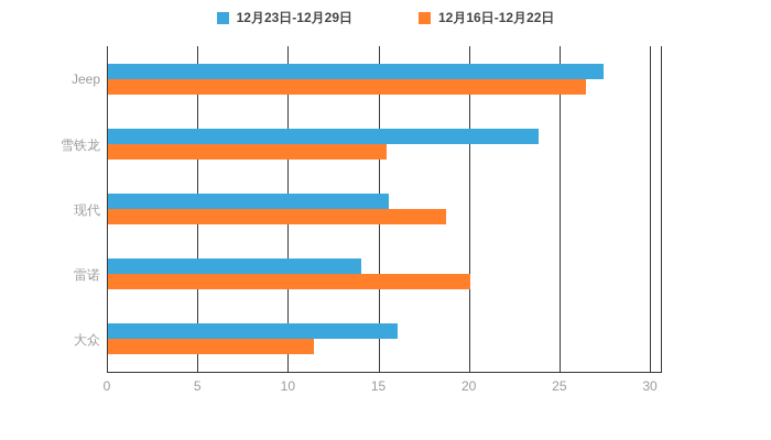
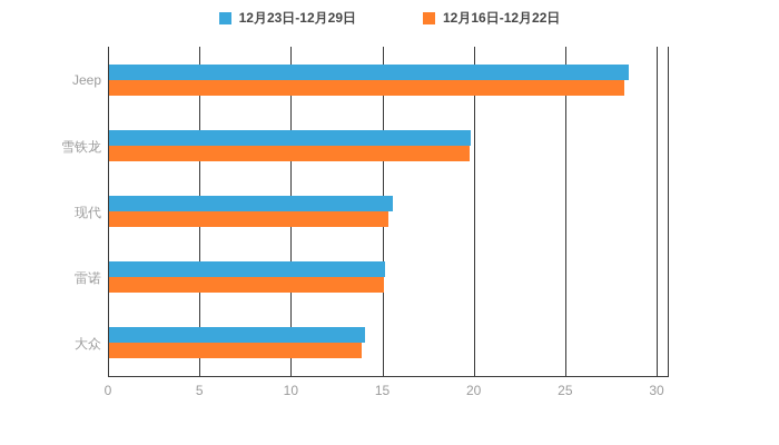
12月23日-12月29日/Jeep: 27.4 -> 28.4
12月16日-12月22日/Jeep: 26.4 -> 28.2
12月23日-12月29日/雪铁龙: 23.8 -> 19.8
12月16日-12月22日/雪铁龙: 15.4 -> 19.7
12月16日-12月22日/现代: 18.7 -> 15.3
12月23日-12月29日/雷诺: 14.0 -> 15.1
12月16日-12月22日/雷诺: 20.0 -> 15.0
12月23日-12月29日/大众: 16.0 -> 14.0
12月16日-12月22日/大众: 11.4 -> 13.8
